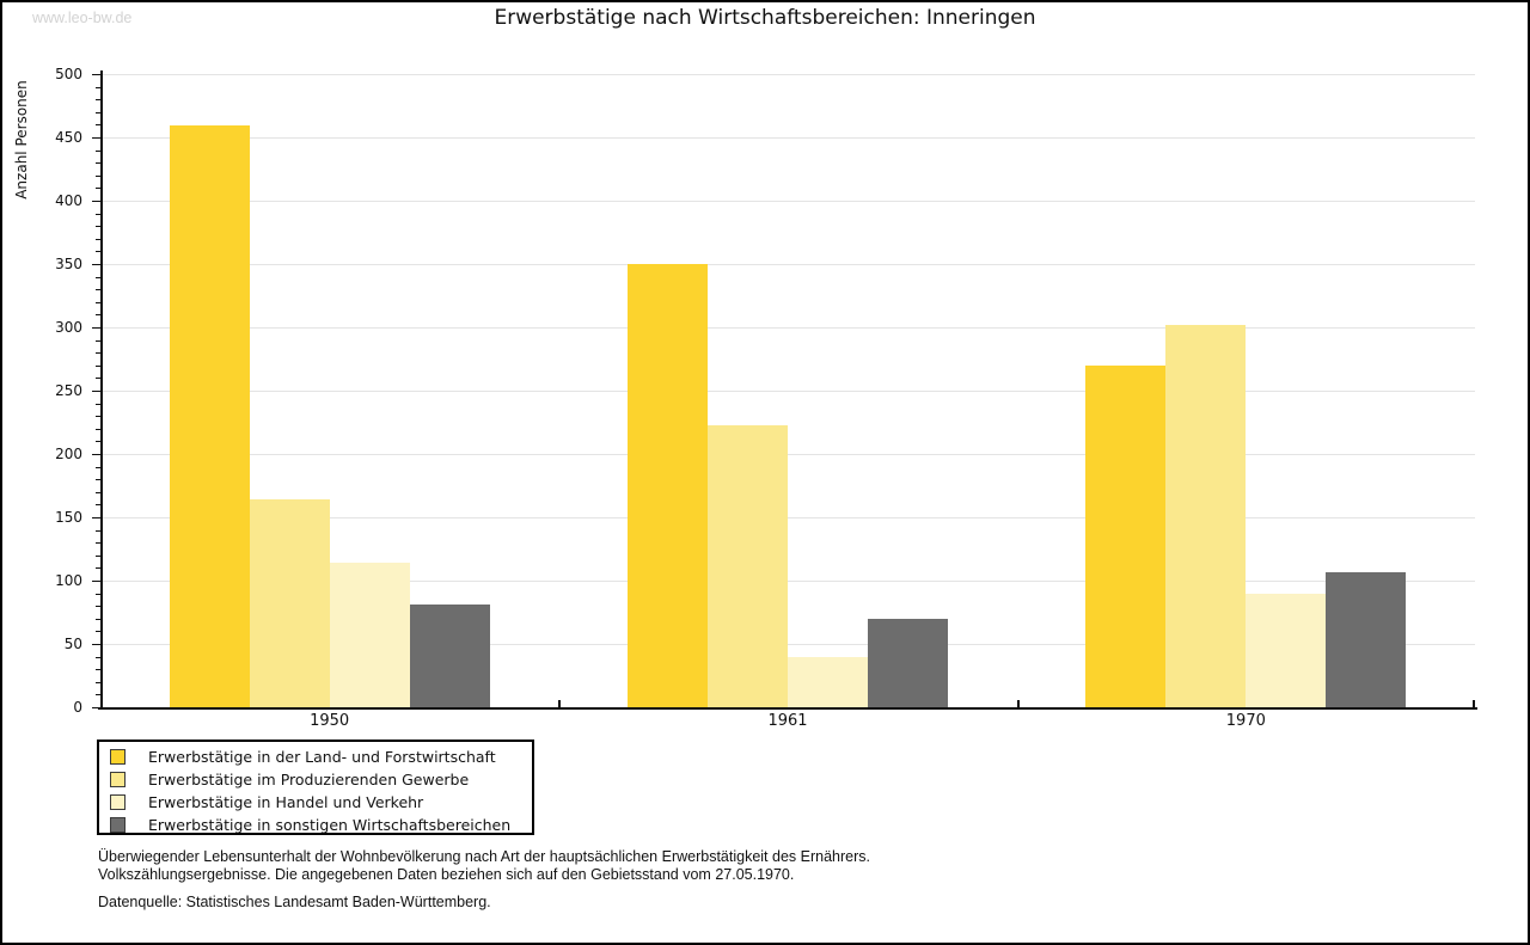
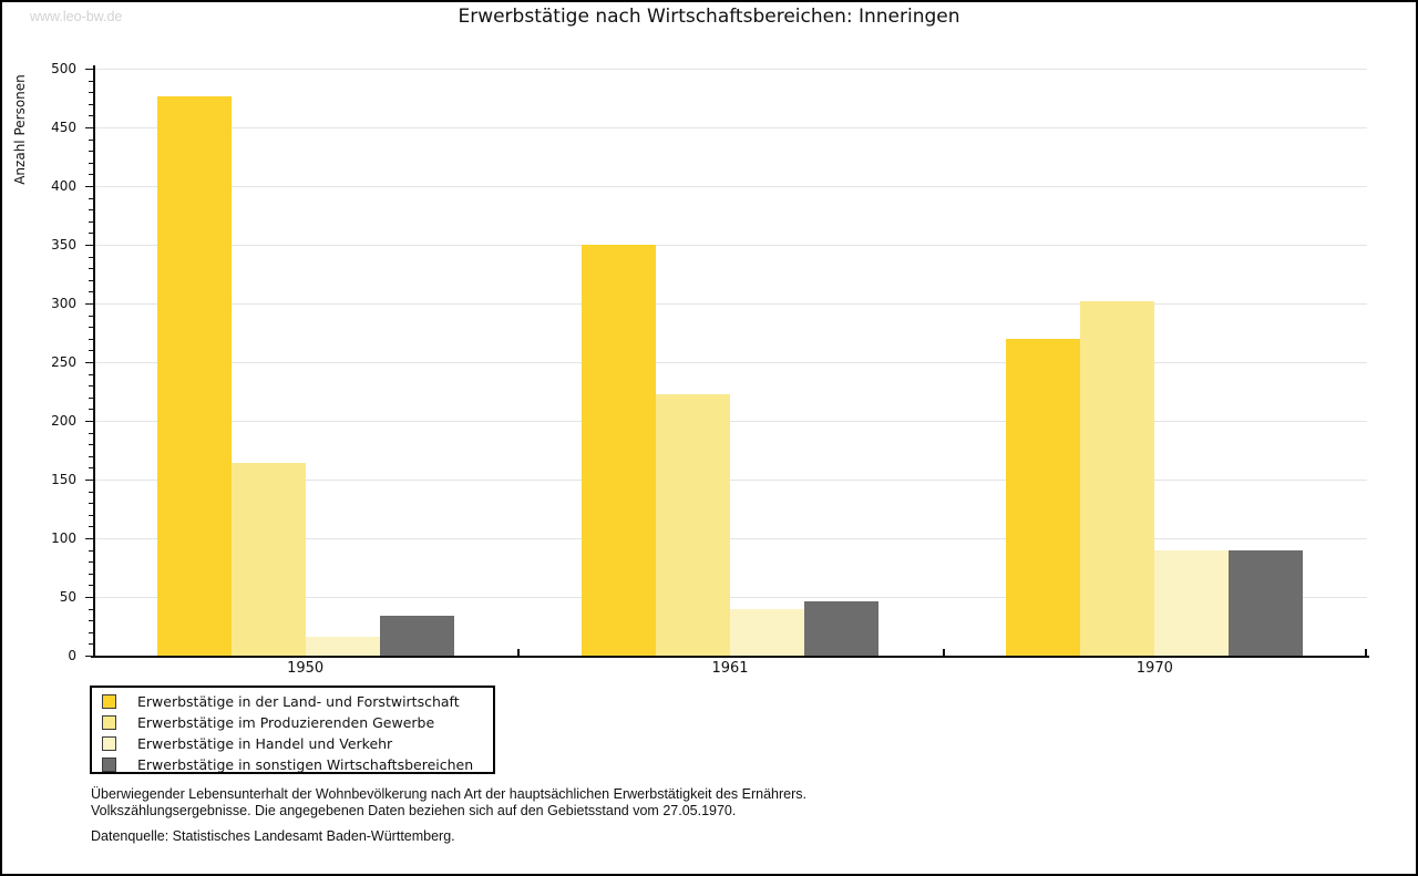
Erwerbstätige in der Land- und Forstwirtschaft/1950: 459 -> 476
Erwerbstätige in Handel und Verkehr/1950: 114 -> 16
Erwerbstätige in sonstigen Wirtschaftsbereichen/1950: 81 -> 34
Erwerbstätige in sonstigen Wirtschaftsbereichen/1961: 70 -> 46
Erwerbstätige in sonstigen Wirtschaftsbereichen/1970: 107 -> 90
